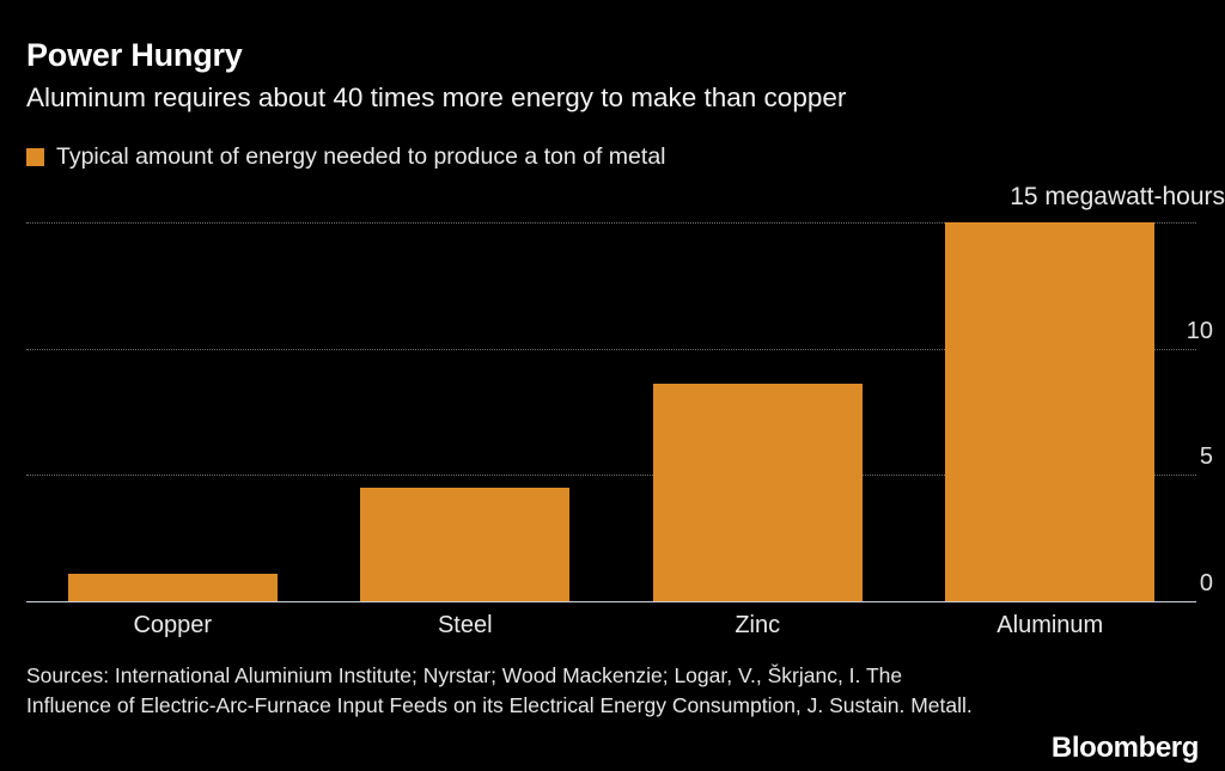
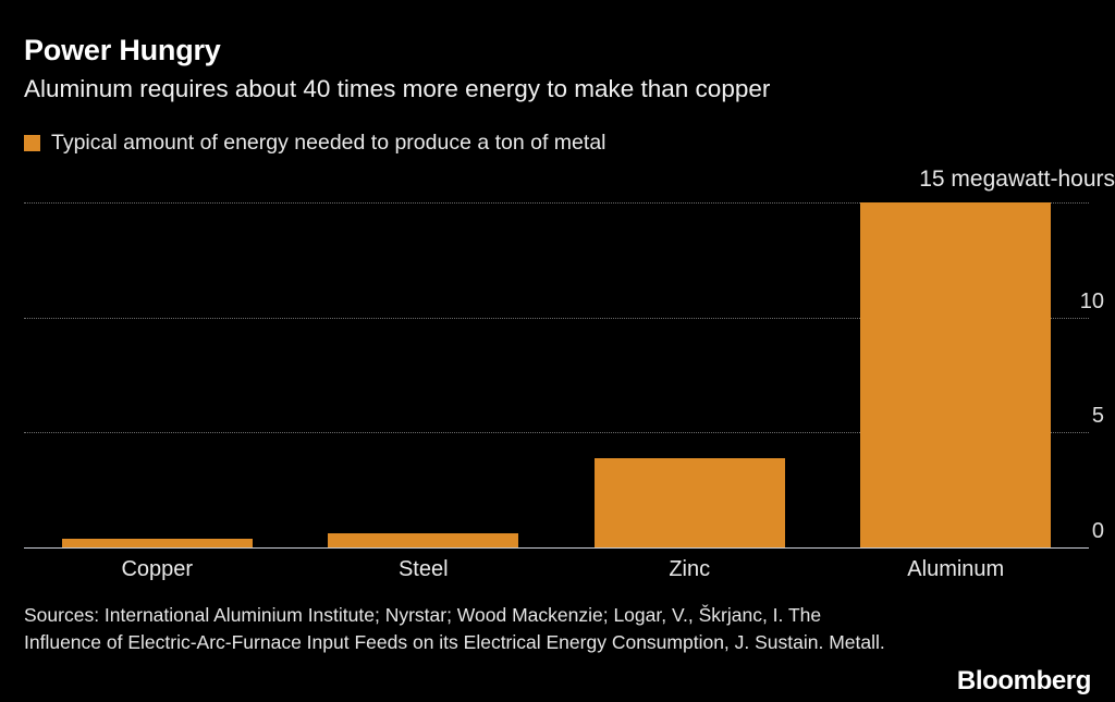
Copper: 1.1 -> 0.4
Steel: 4.5 -> 0.6
Zinc: 8.6 -> 3.9
